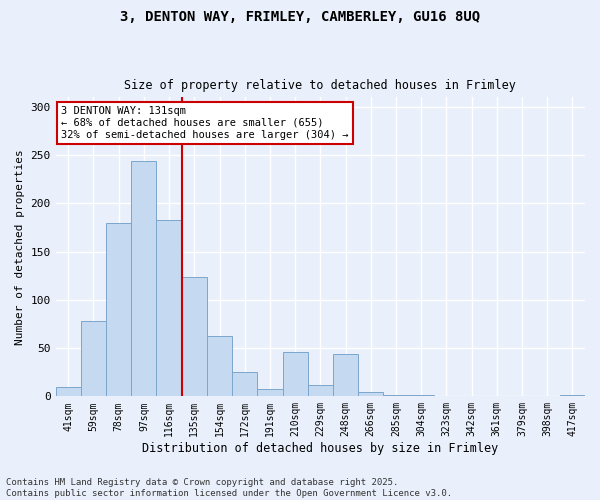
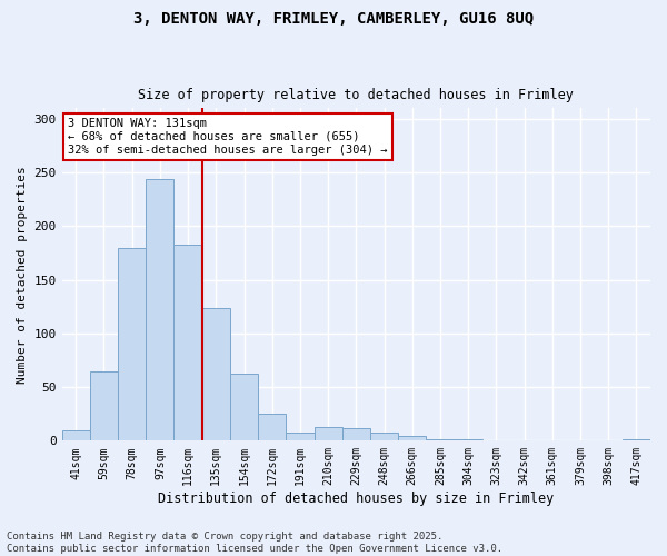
59sqm: 78 -> 65
210sqm: 46 -> 13
248sqm: 44 -> 8
